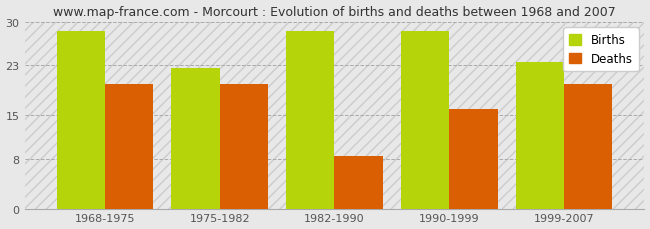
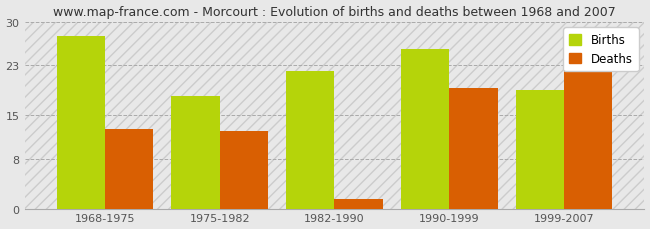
Births/1968-1975: 28.5 -> 27.6
Deaths/1968-1975: 20.0 -> 12.8
Births/1975-1982: 22.5 -> 18.0
Deaths/1975-1982: 20.0 -> 12.4
Births/1982-1990: 28.5 -> 22.0
Deaths/1982-1990: 8.5 -> 1.6
Births/1990-1999: 28.5 -> 25.6
Deaths/1990-1999: 16.0 -> 19.4
Births/1999-2007: 23.5 -> 19.0
Deaths/1999-2007: 20.0 -> 22.2
